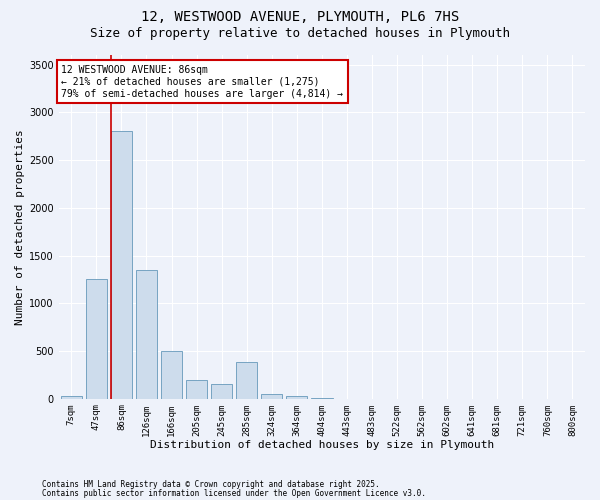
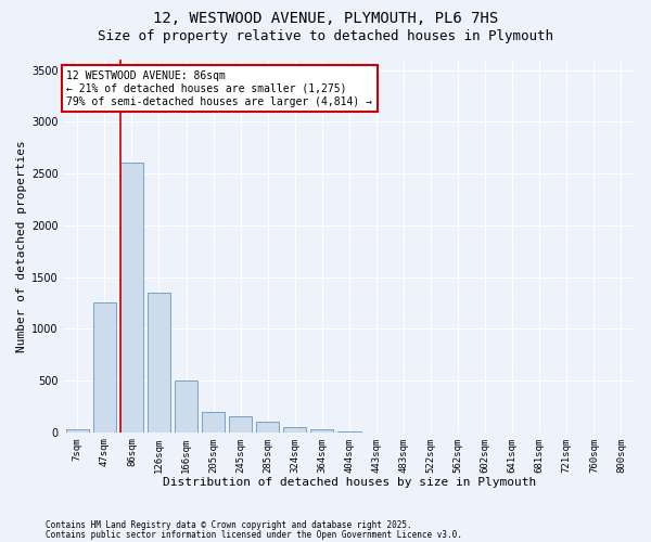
86sqm: 2800 -> 2600
285sqm: 380 -> 100
